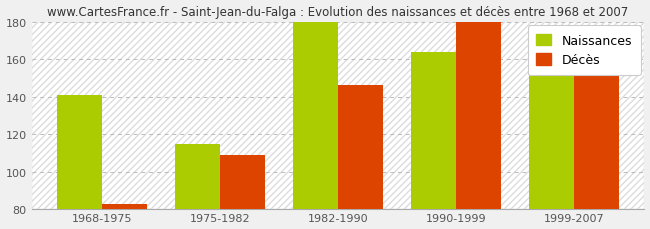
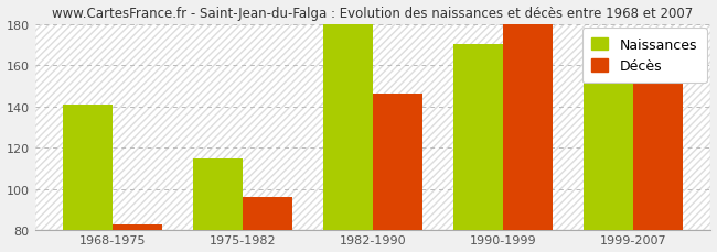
Décès/1975-1982: 109 -> 96
Naissances/1990-1999: 164 -> 170
